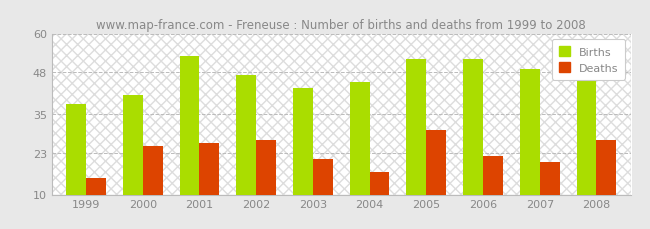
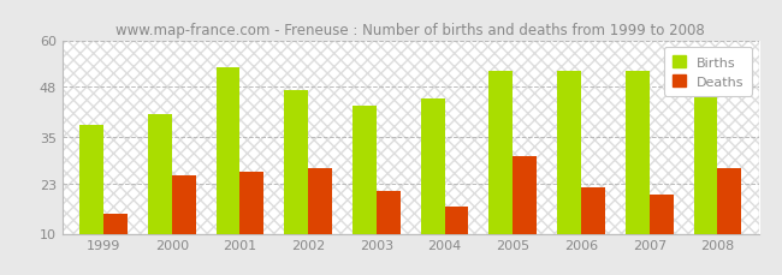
Births/2007: 49 -> 52
